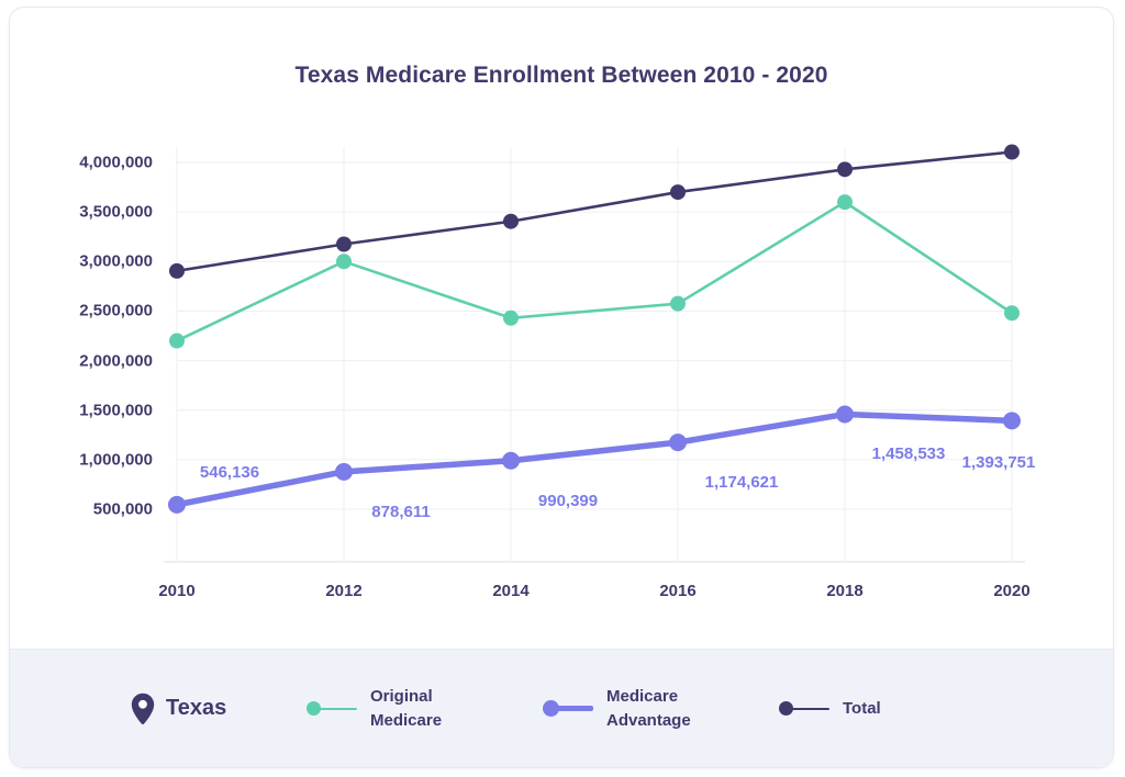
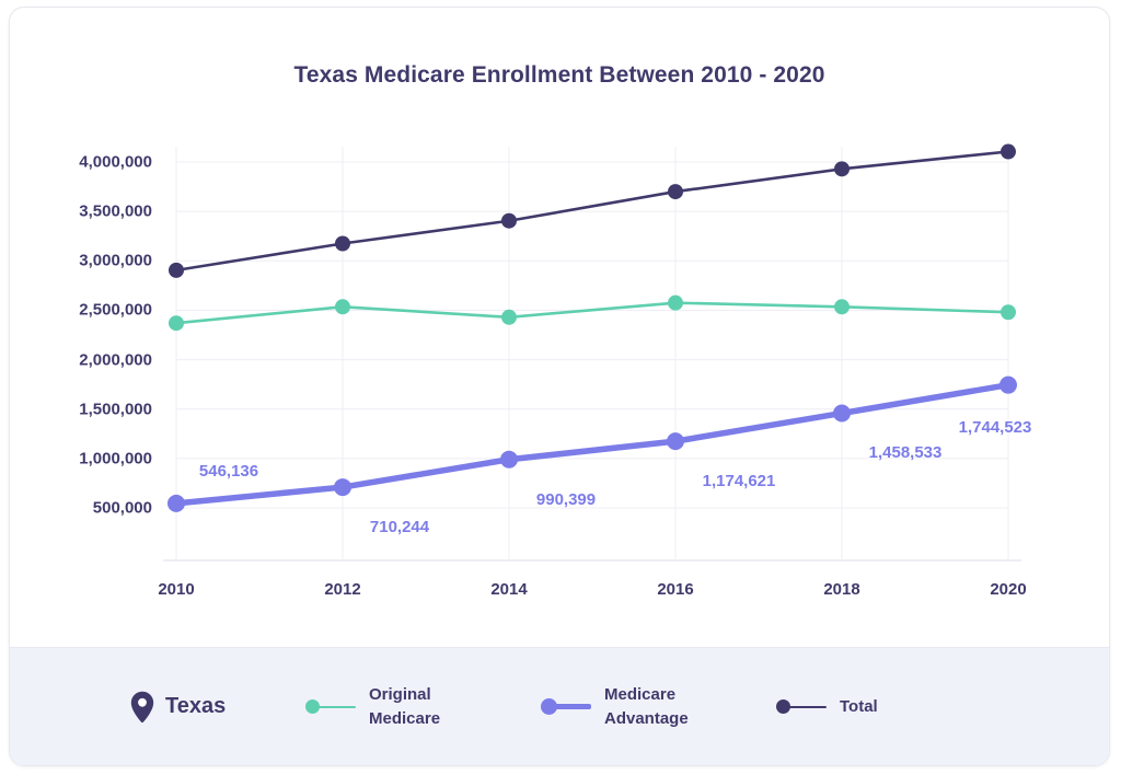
Original Medicare/2010: 2200000 -> 2400000
Original Medicare/2012: 3000000 -> 2500000
Medicare Advantage/2012: 878,611 -> 710,244
Original Medicare/2018: 3600000 -> 2500000
Medicare Advantage/2020: 1,393,751 -> 1,744,523
